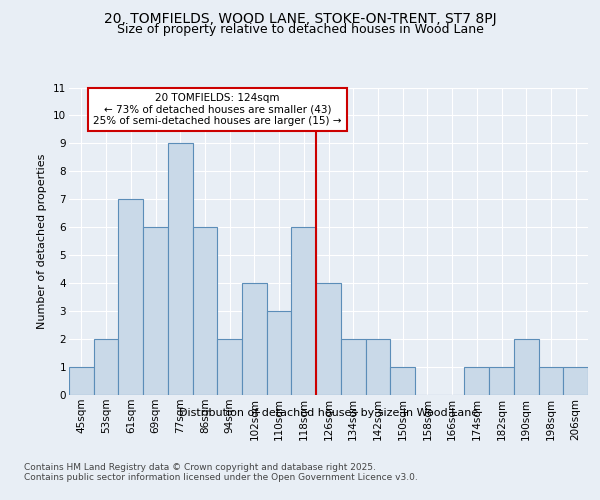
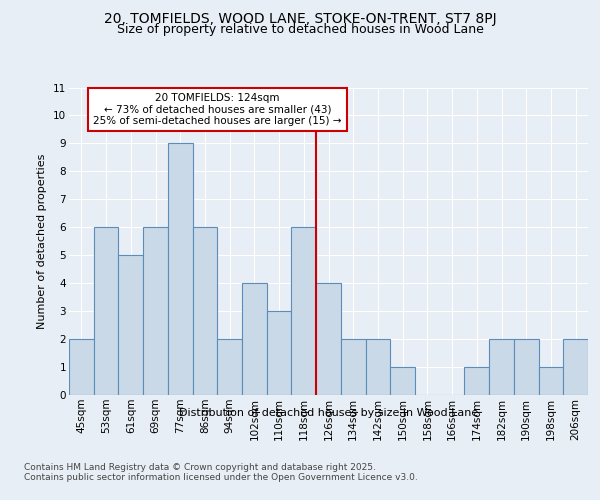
45sqm: 1 -> 2
53sqm: 2 -> 6
61sqm: 7 -> 5
182sqm: 1 -> 2
206sqm: 1 -> 2
